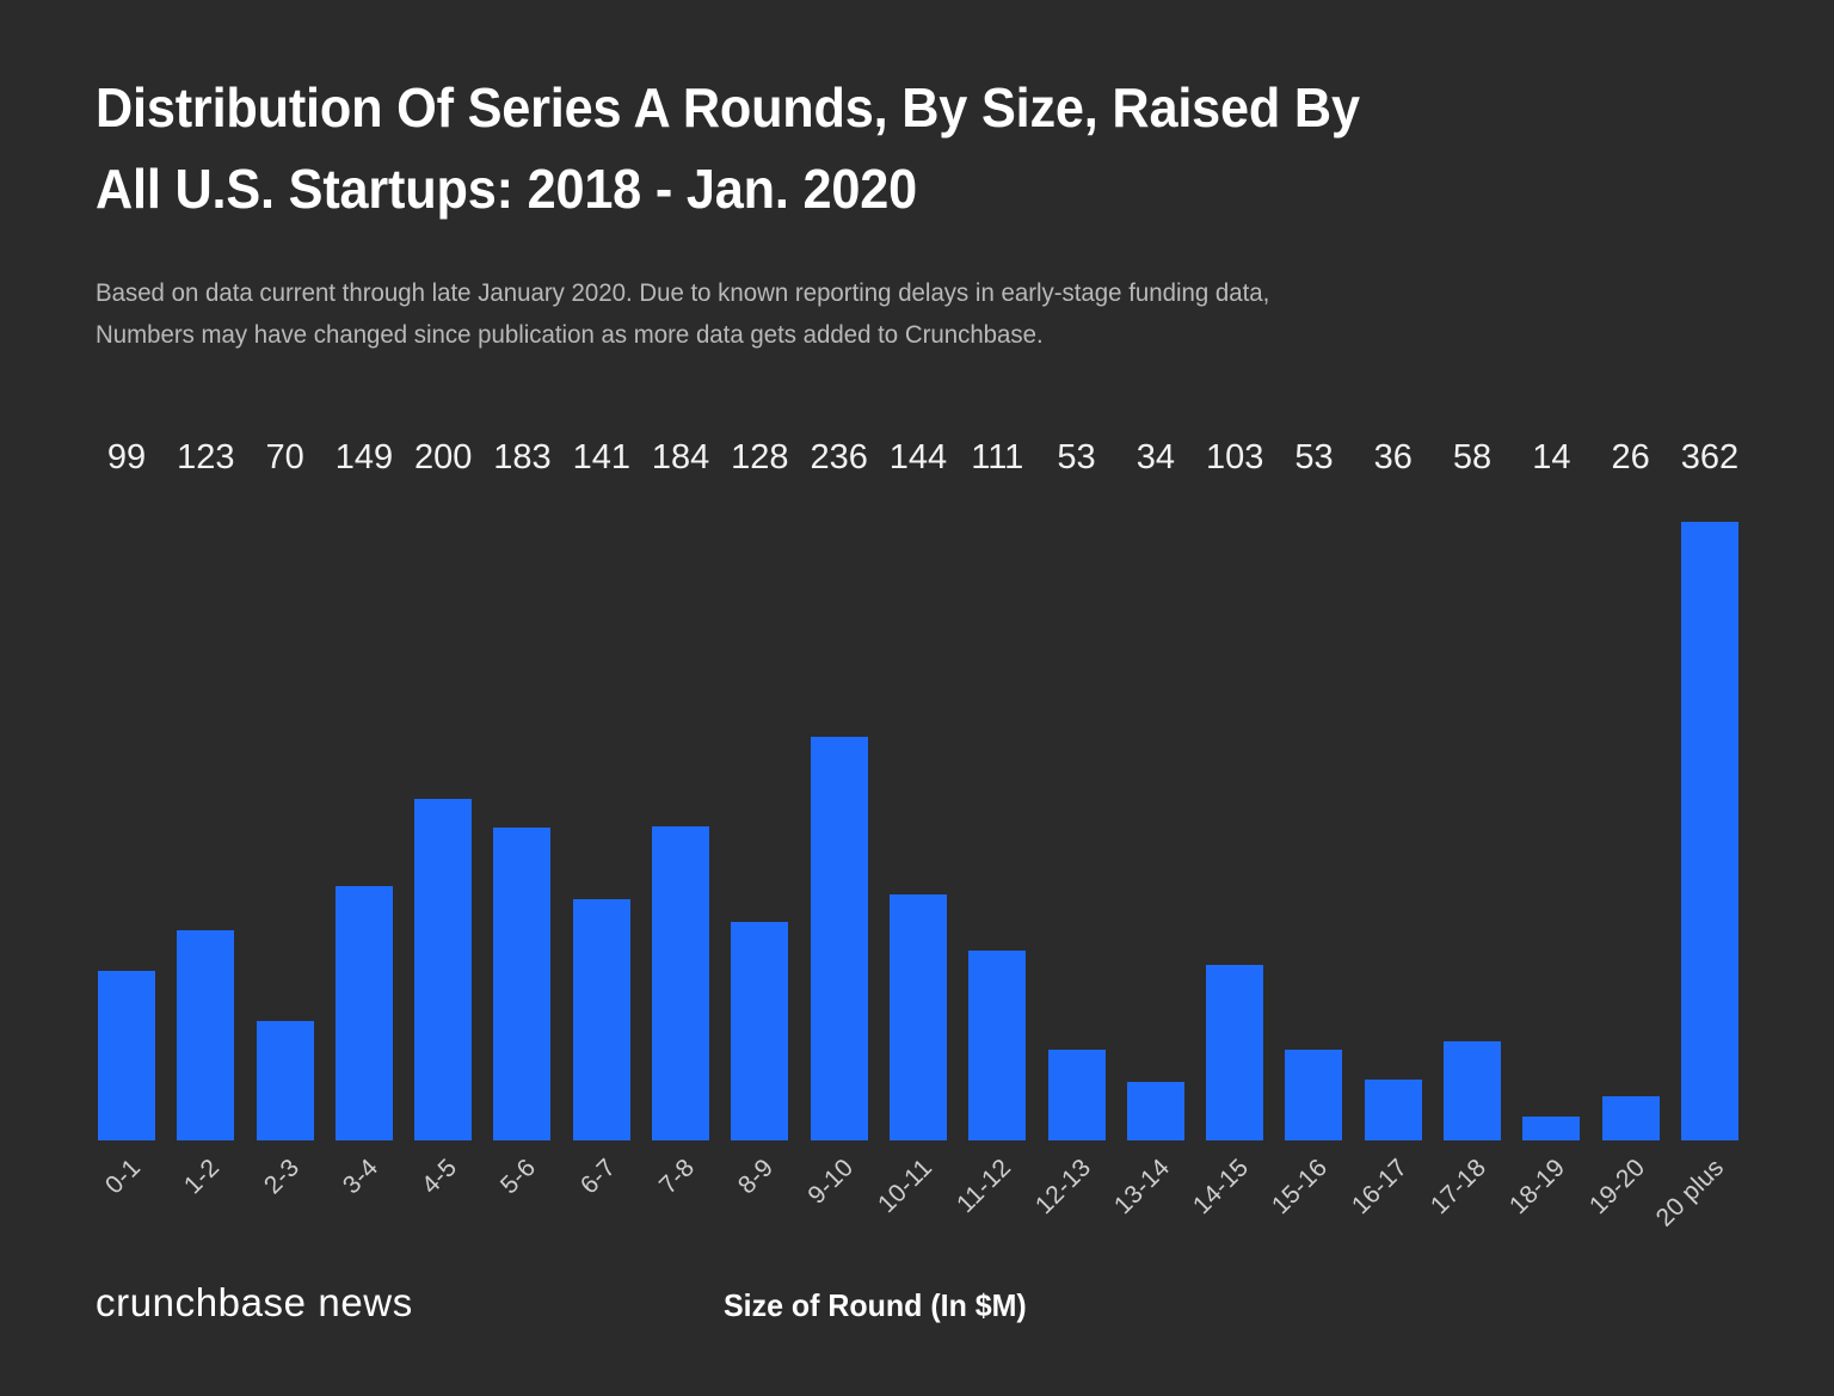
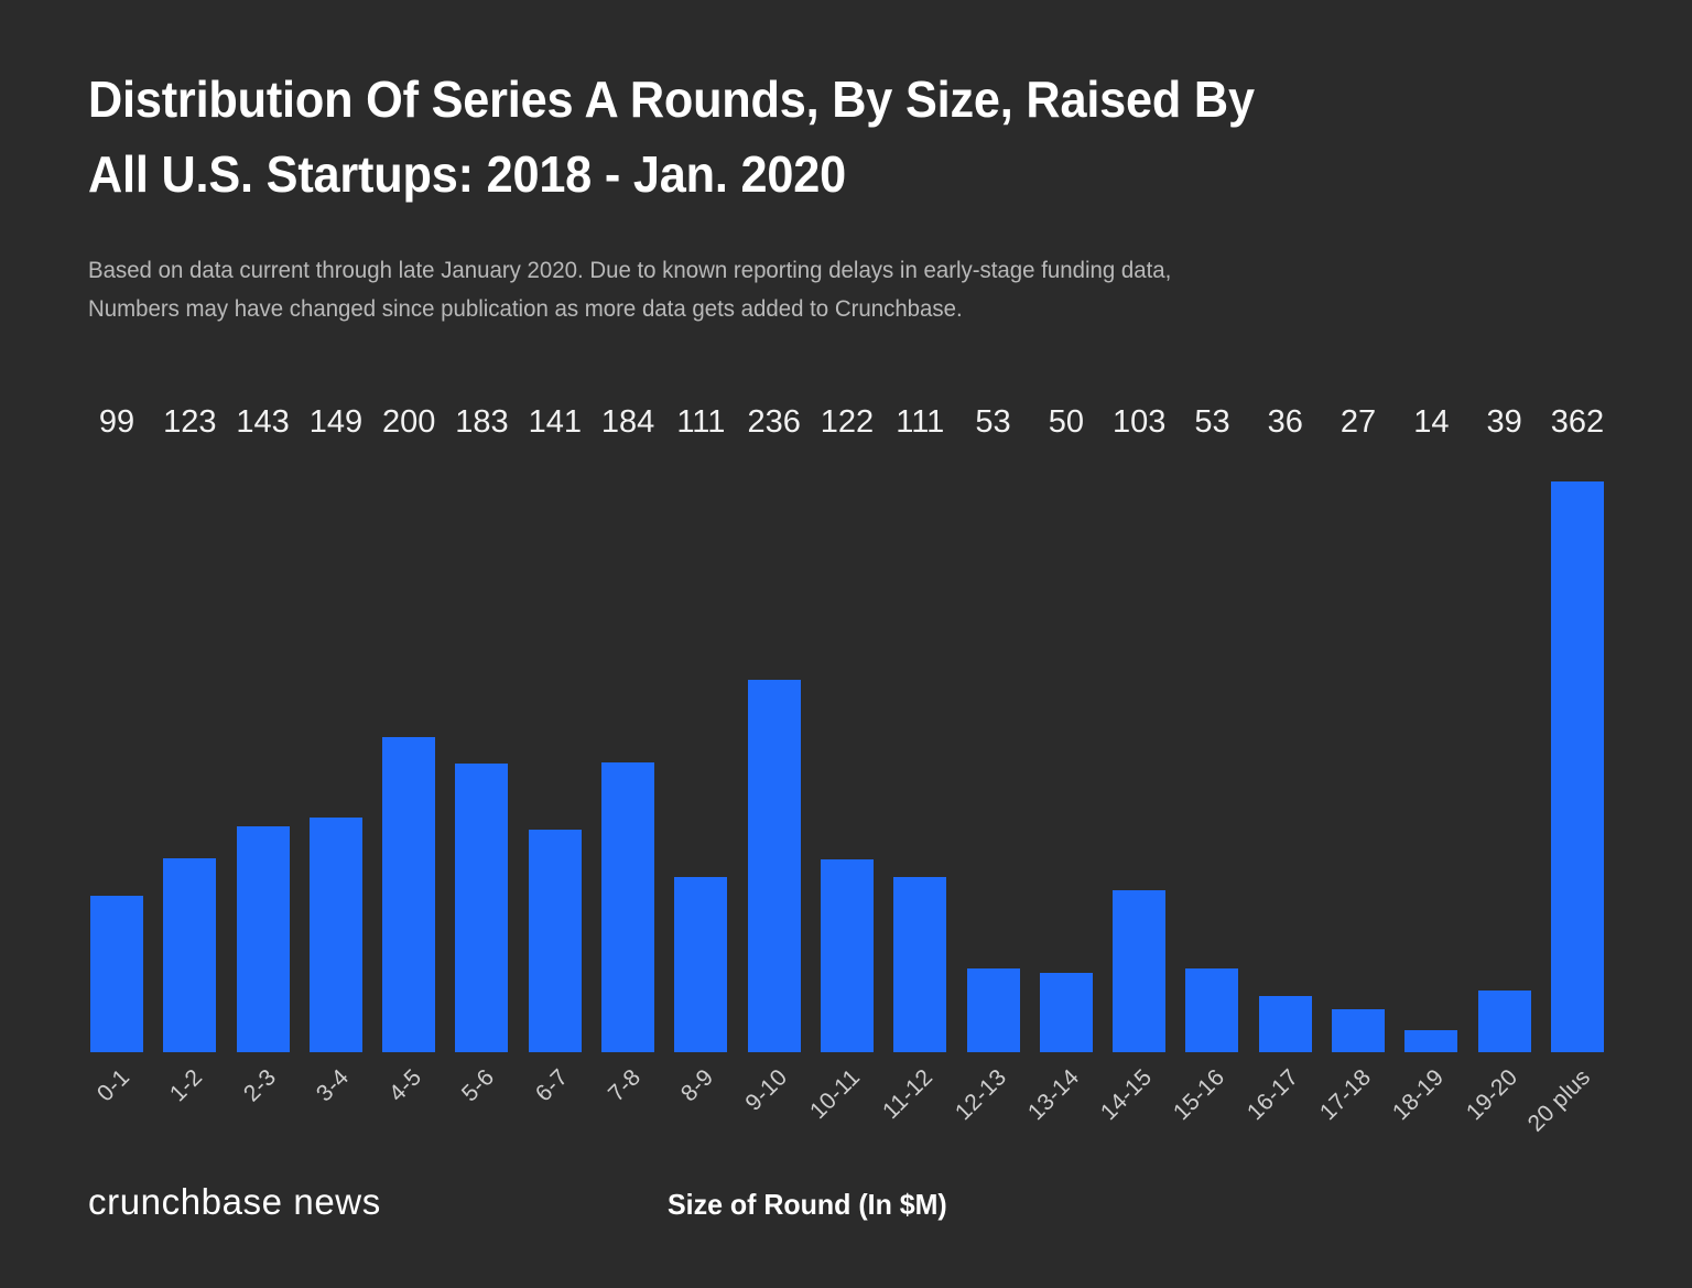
2-3: 70 -> 143
8-9: 128 -> 111
10-11: 144 -> 122
13-14: 34 -> 50
17-18: 58 -> 27
19-20: 26 -> 39
